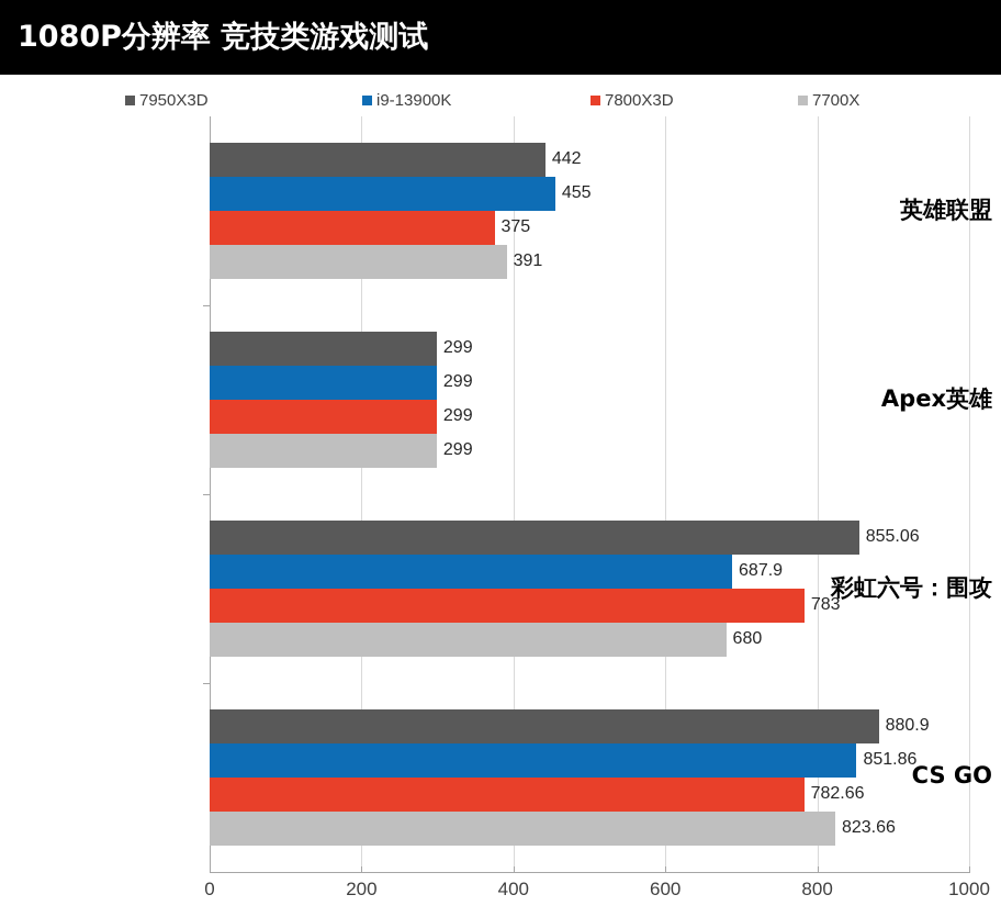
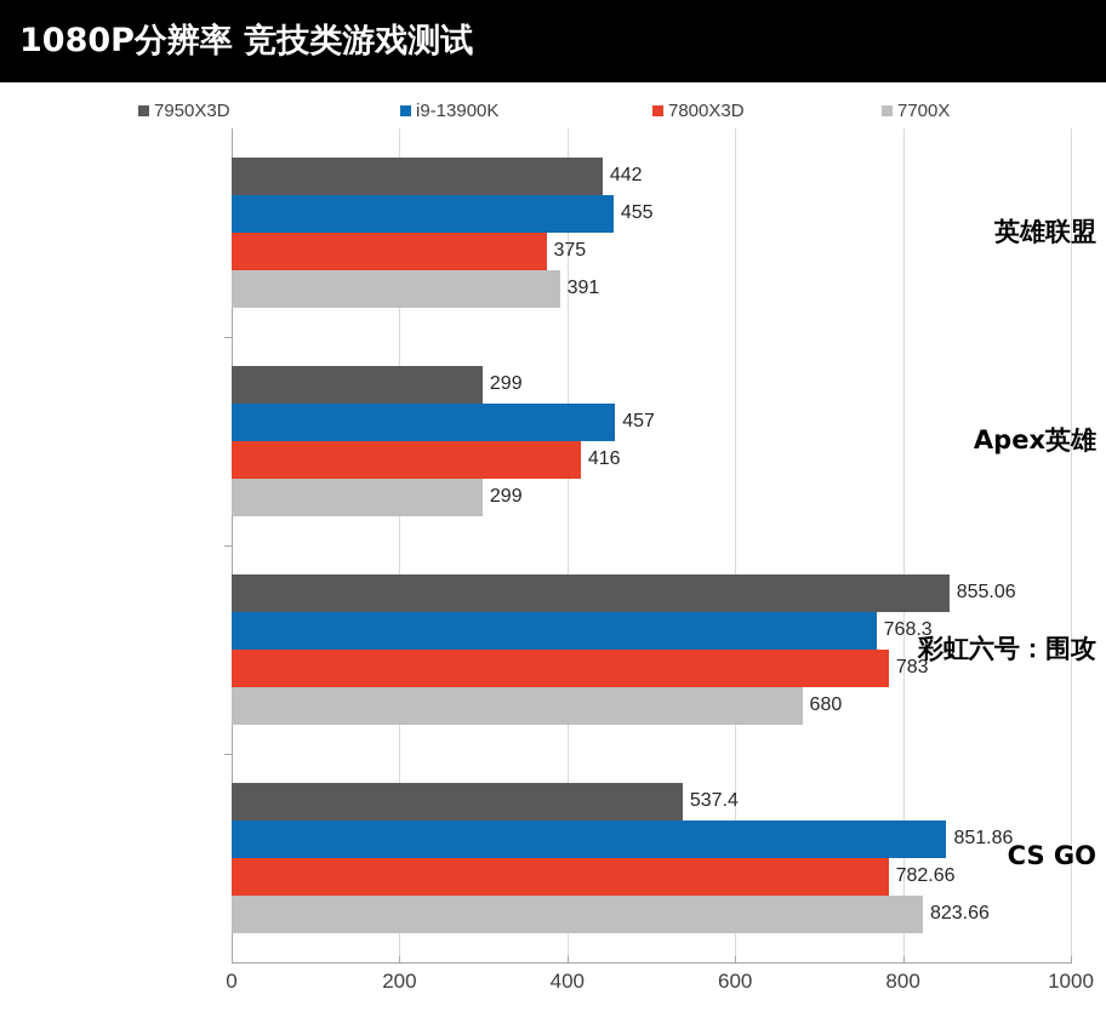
i9-13900K/Apex英雄: 299 -> 457
7800X3D/Apex英雄: 299 -> 416
i9-13900K/彩虹六号：围攻: 687.9 -> 768.3
7950X3D/CS GO: 880.9 -> 537.4
